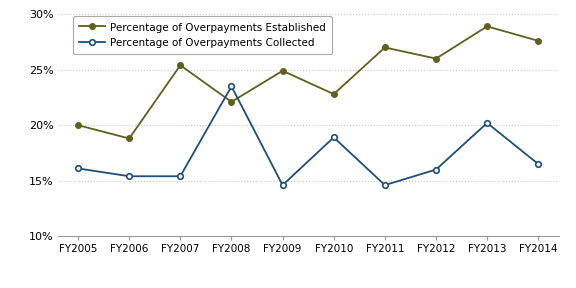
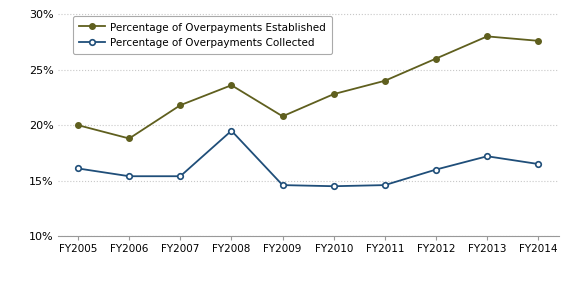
Percentage of Overpayments Established/FY2007: 25.4% -> 21.8%
Percentage of Overpayments Established/FY2008: 22.1% -> 23.6%
Percentage of Overpayments Collected/FY2008: 23.5% -> 19.5%
Percentage of Overpayments Established/FY2009: 24.9% -> 20.8%
Percentage of Overpayments Collected/FY2010: 18.9% -> 14.5%
Percentage of Overpayments Established/FY2011: 27.0% -> 24.0%
Percentage of Overpayments Established/FY2013: 28.9% -> 28.0%
Percentage of Overpayments Collected/FY2013: 20.2% -> 17.2%
